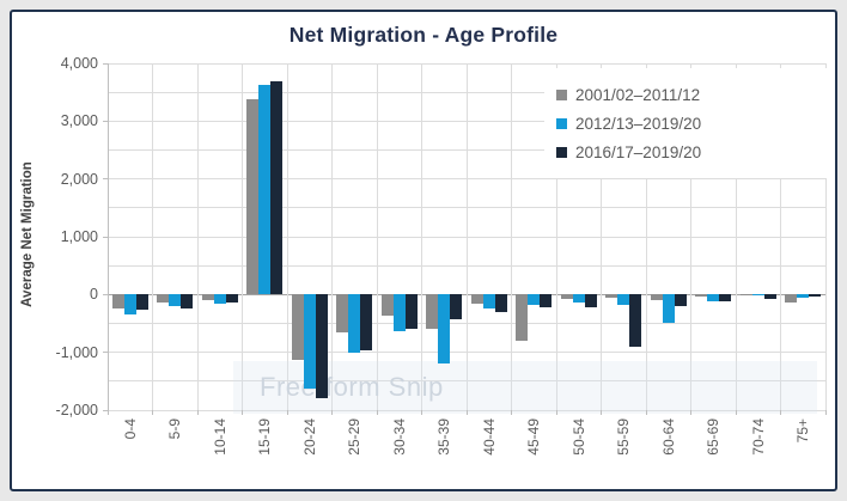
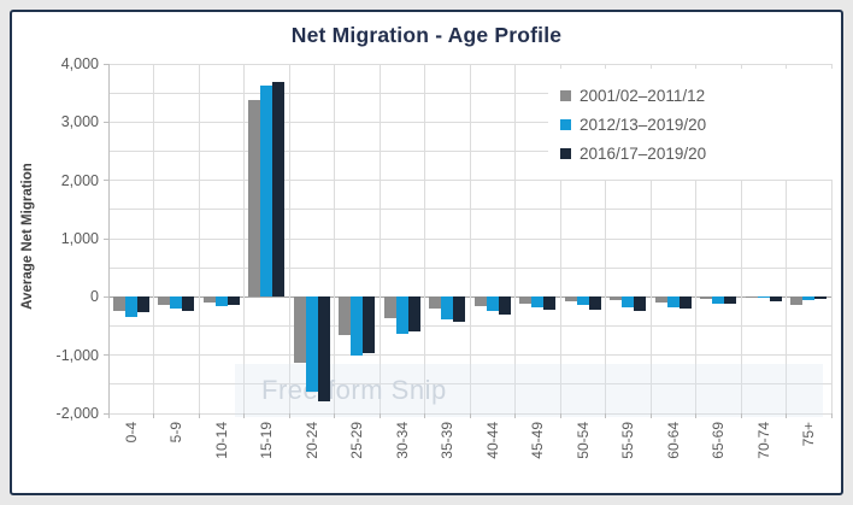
2001/02–2011/12/35-39: -600 -> -200
2012/13–2019/20/35-39: -1200 -> -400
2001/02–2011/12/45-49: -800 -> -100
2016/17–2019/20/55-59: -900 -> -200
2012/13–2019/20/60-64: -500 -> -200
